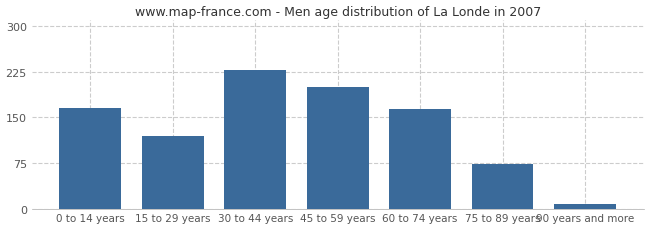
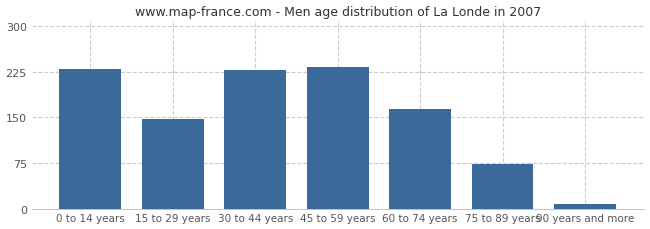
0 to 14 years: 166 -> 230
15 to 29 years: 120 -> 148
45 to 59 years: 200 -> 233
